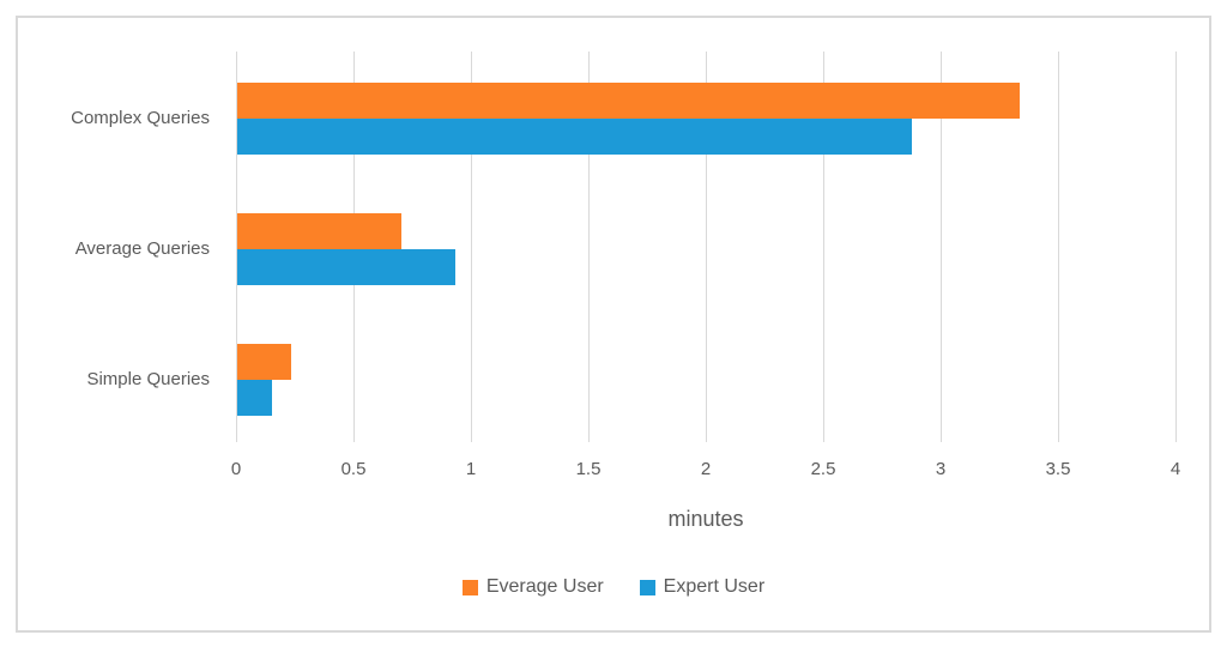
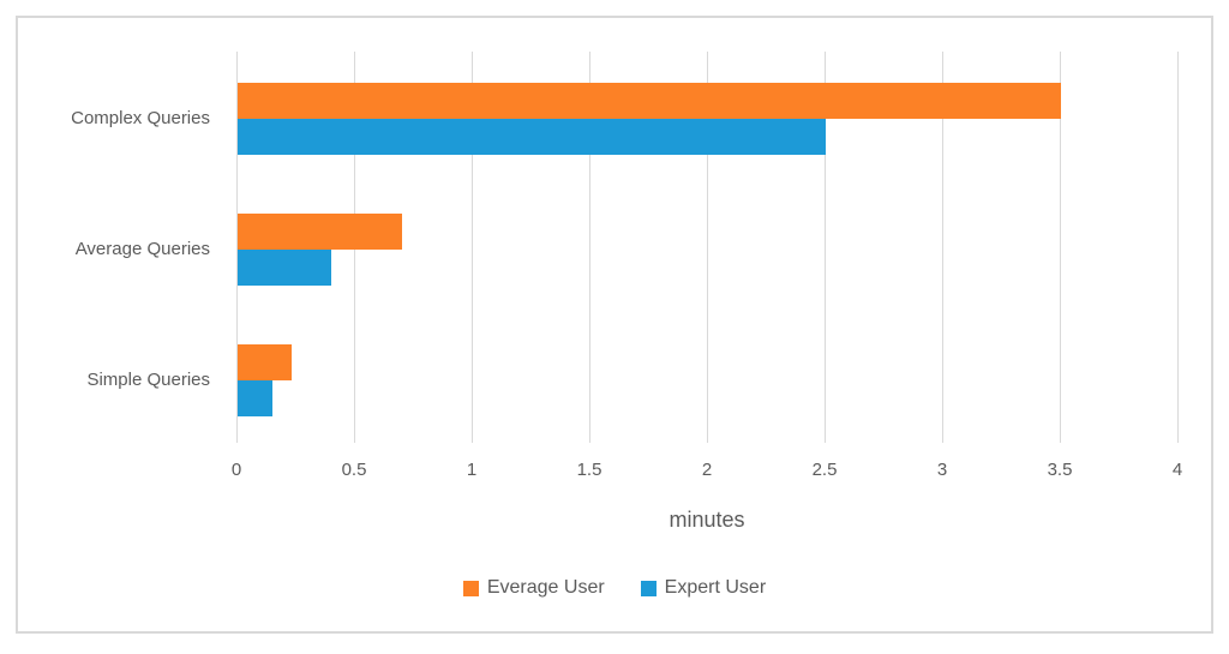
Everage User/Complex Queries: 3.33 -> 3.50
Expert User/Complex Queries: 2.87 -> 2.50
Expert User/Average Queries: 0.93 -> 0.40
